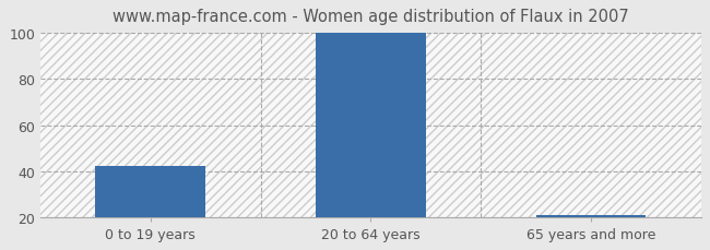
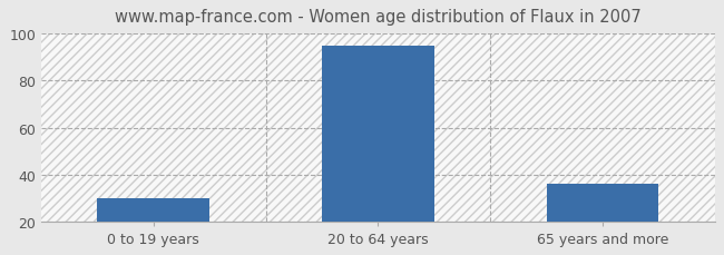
0 to 19 years: 42 -> 30
20 to 64 years: 100 -> 95
65 years and more: 21 -> 36
